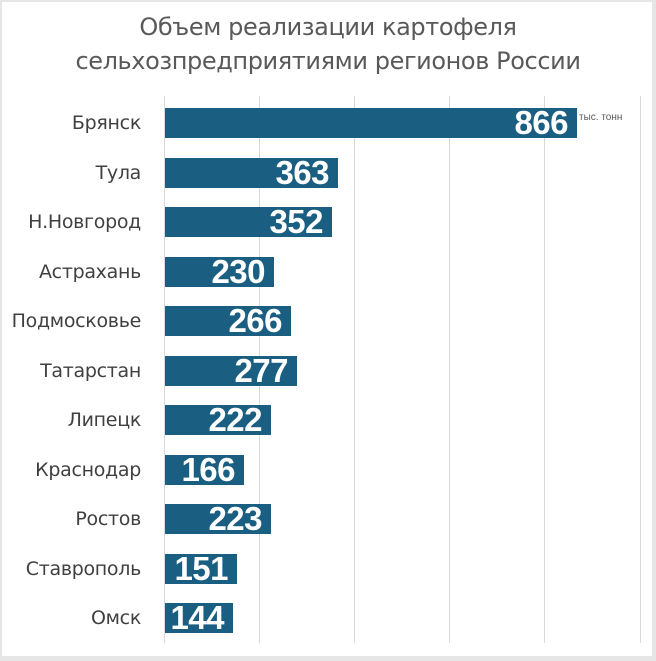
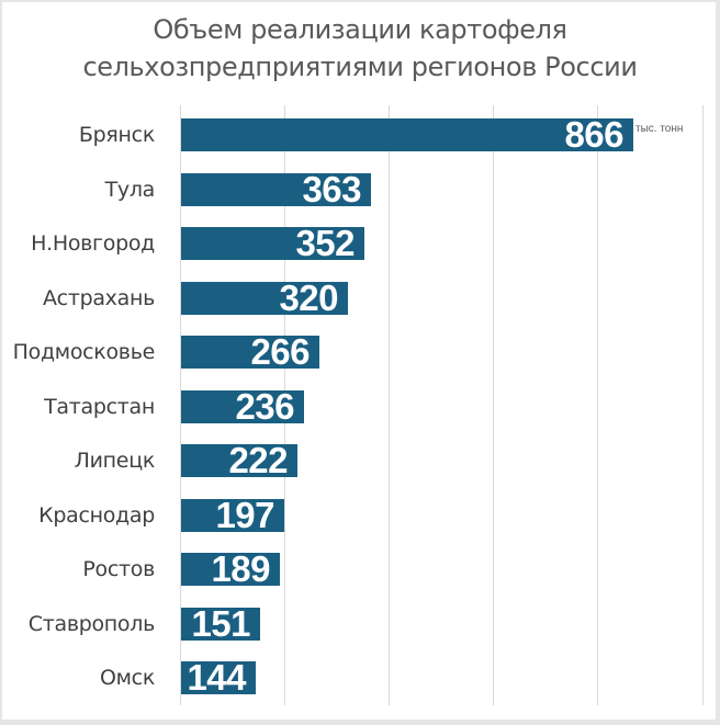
Астрахань: 230 -> 320
Татарстан: 277 -> 236
Краснодар: 166 -> 197
Ростов: 223 -> 189
